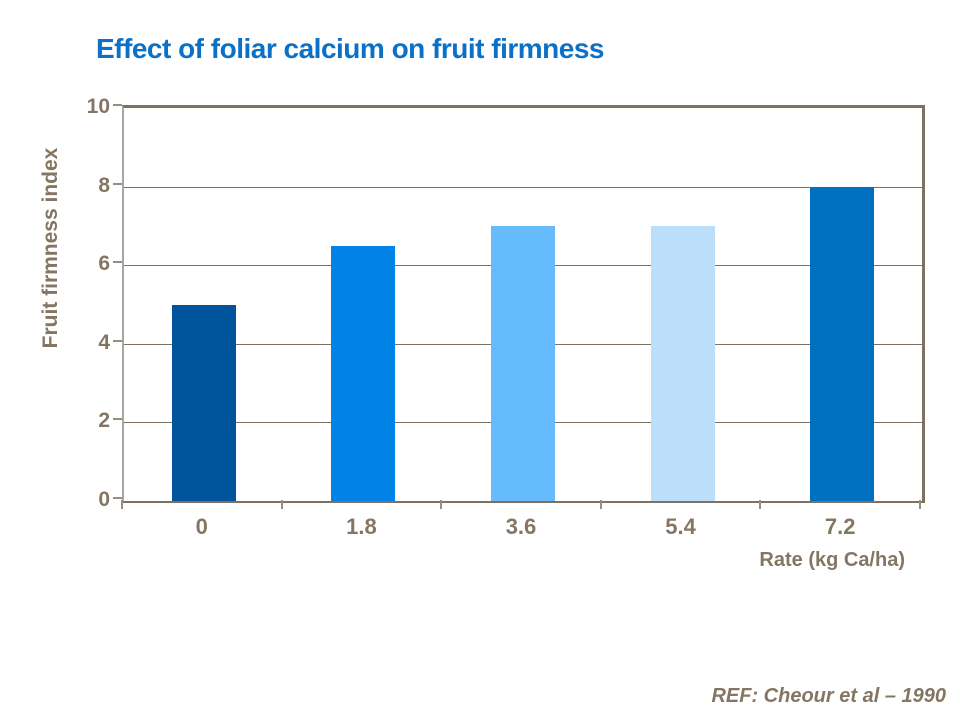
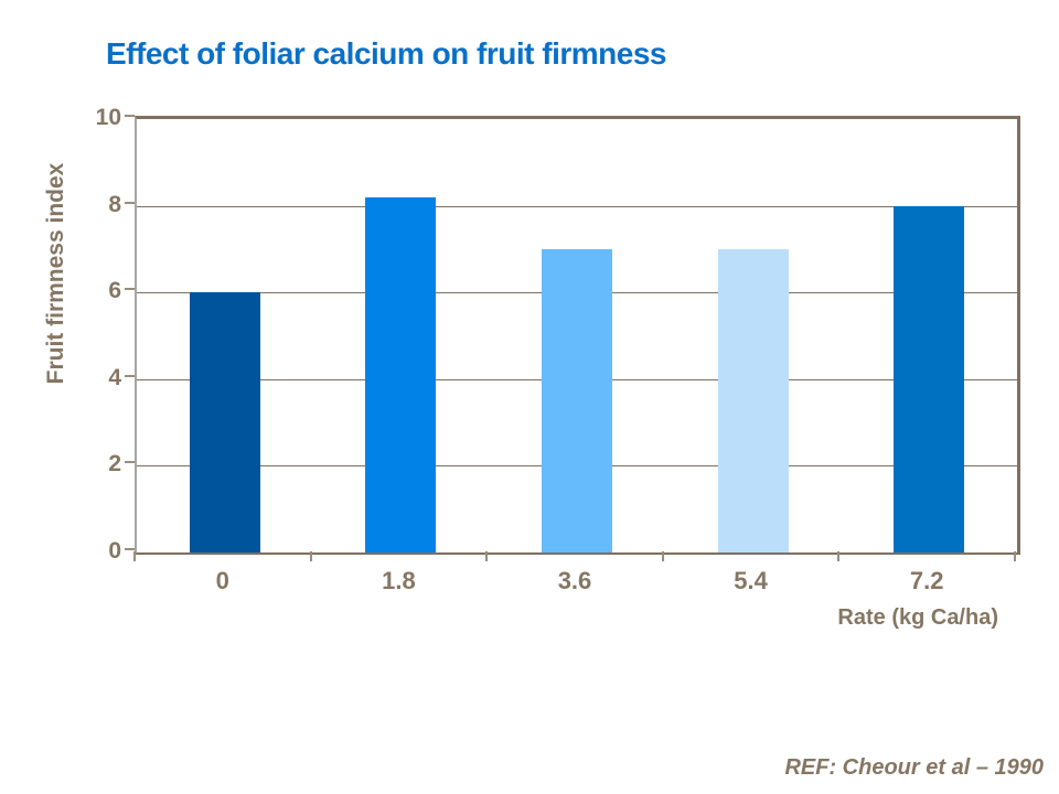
0: 5.0 -> 6.0
1.8: 6.5 -> 8.2
